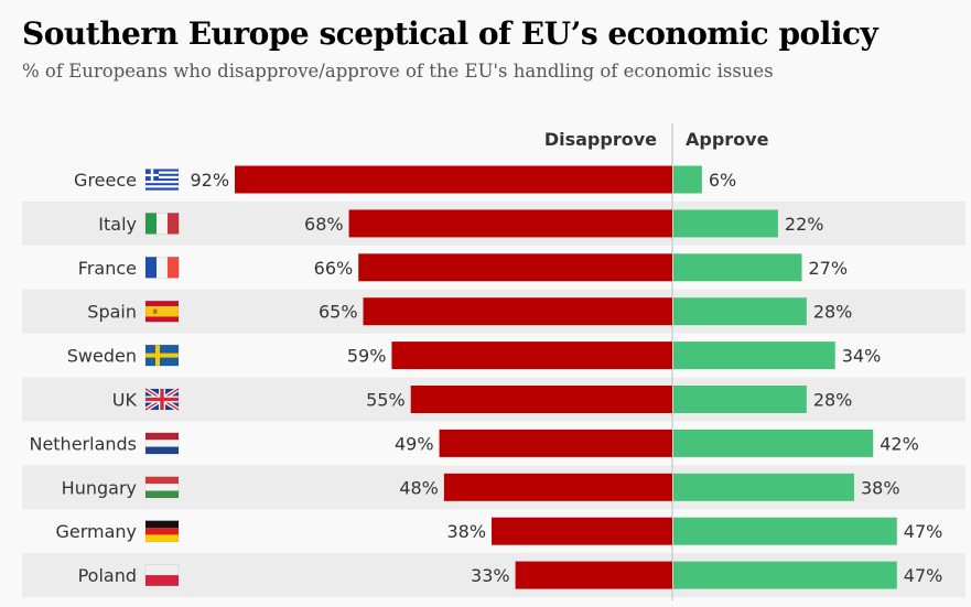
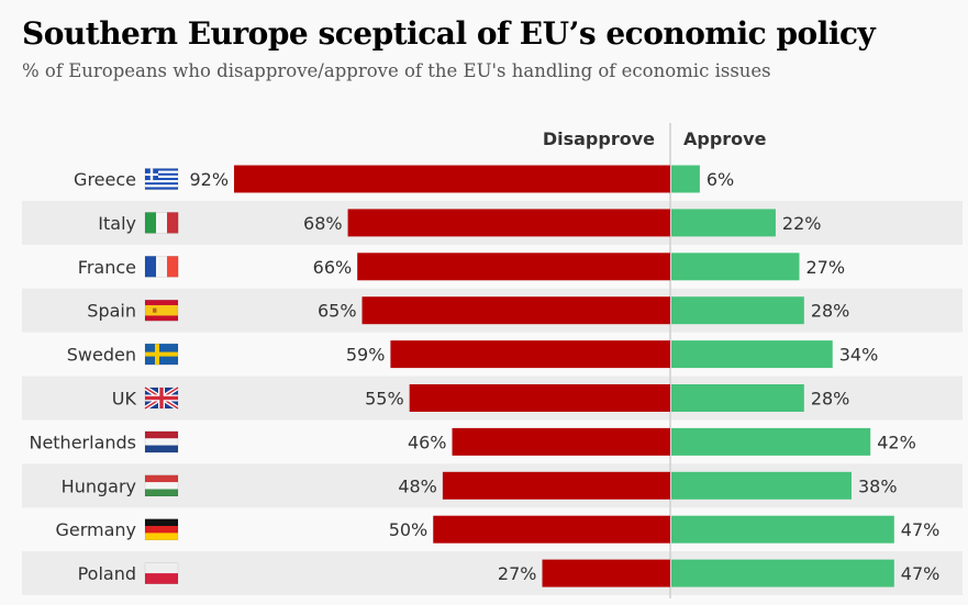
Disapprove/Netherlands: 49% -> 46%
Disapprove/Germany: 38% -> 50%
Disapprove/Poland: 33% -> 27%
